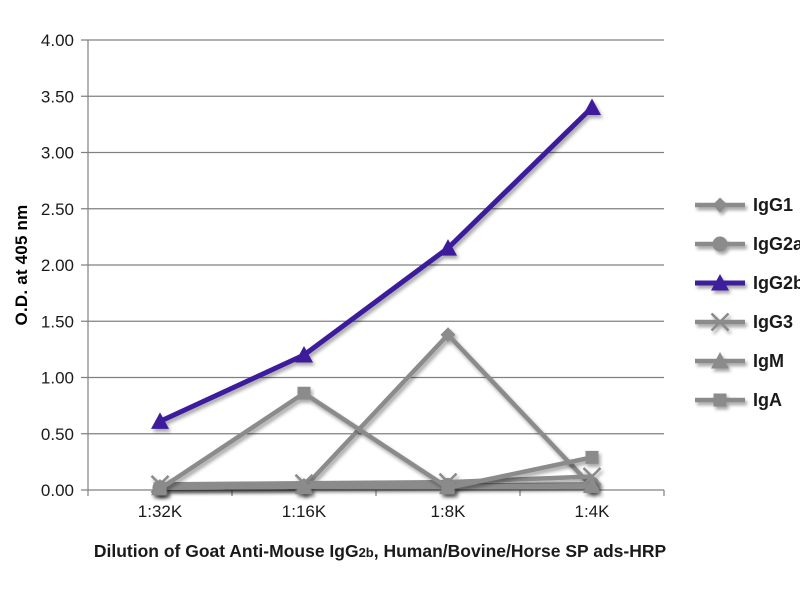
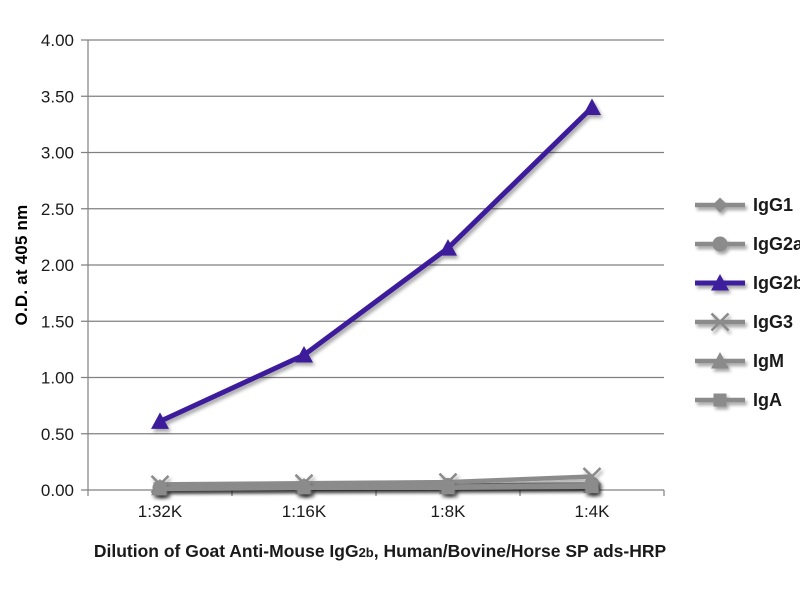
IgA/1:16K: 0.86 -> 0.02
IgG1/1:8K: 1.38 -> 0.03
IgA/1:4K: 0.29 -> 0.03
